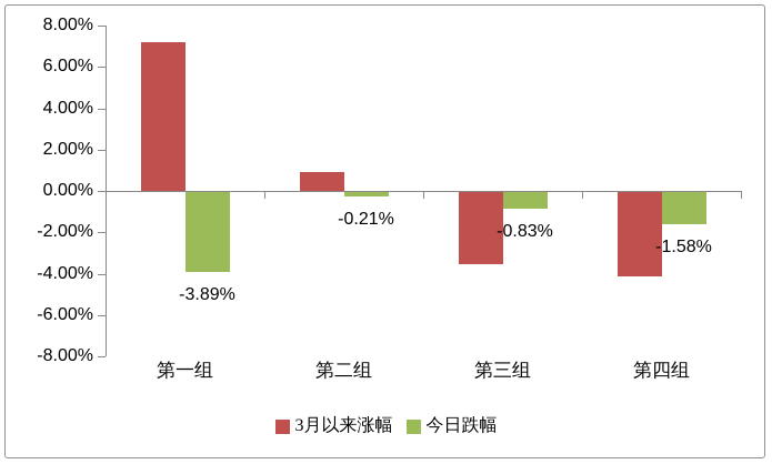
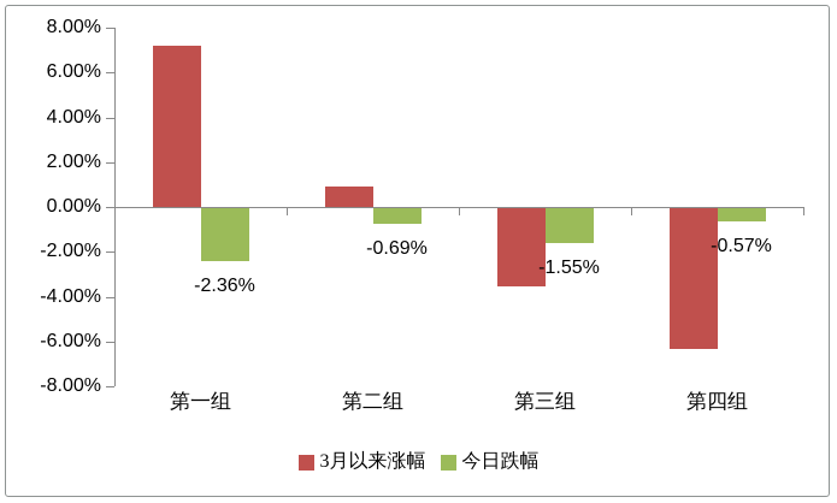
今日跌幅/第一组: -3.89% -> -2.36%
今日跌幅/第二组: -0.21% -> -0.69%
今日跌幅/第三组: -0.83% -> -1.55%
3月以来涨幅/第四组: -4.1% -> -6.3%
今日跌幅/第四组: -1.58% -> -0.57%
